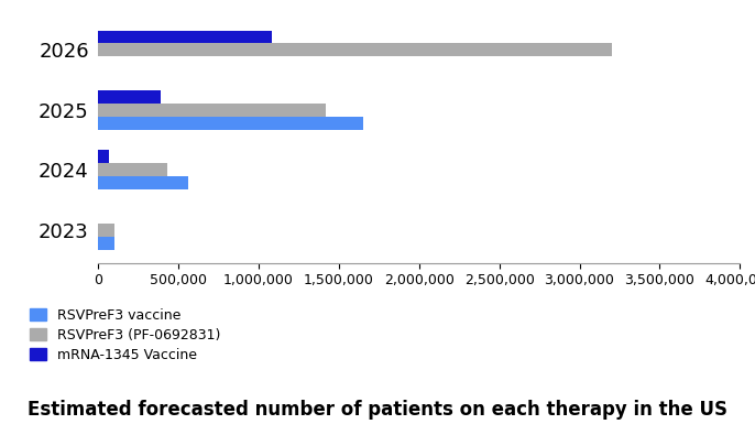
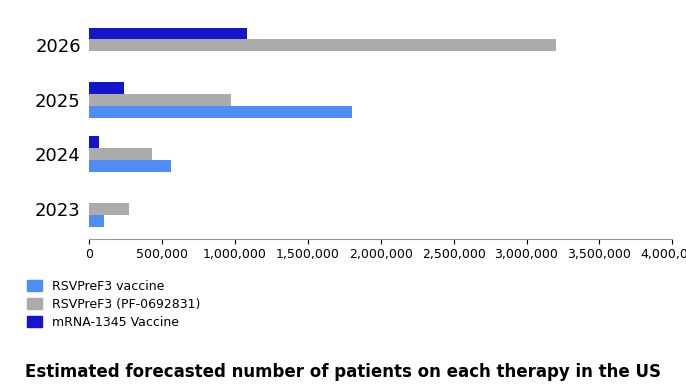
mRNA-1345 Vaccine/2025: 390,000 -> 240,000
RSVPreF3 (PF-0692831)/2025: 1,420,000 -> 970,000
RSVPreF3 vaccine/2025: 1,650,000 -> 1,800,000
RSVPreF3 (PF-0692831)/2023: 100,000 -> 270,000
